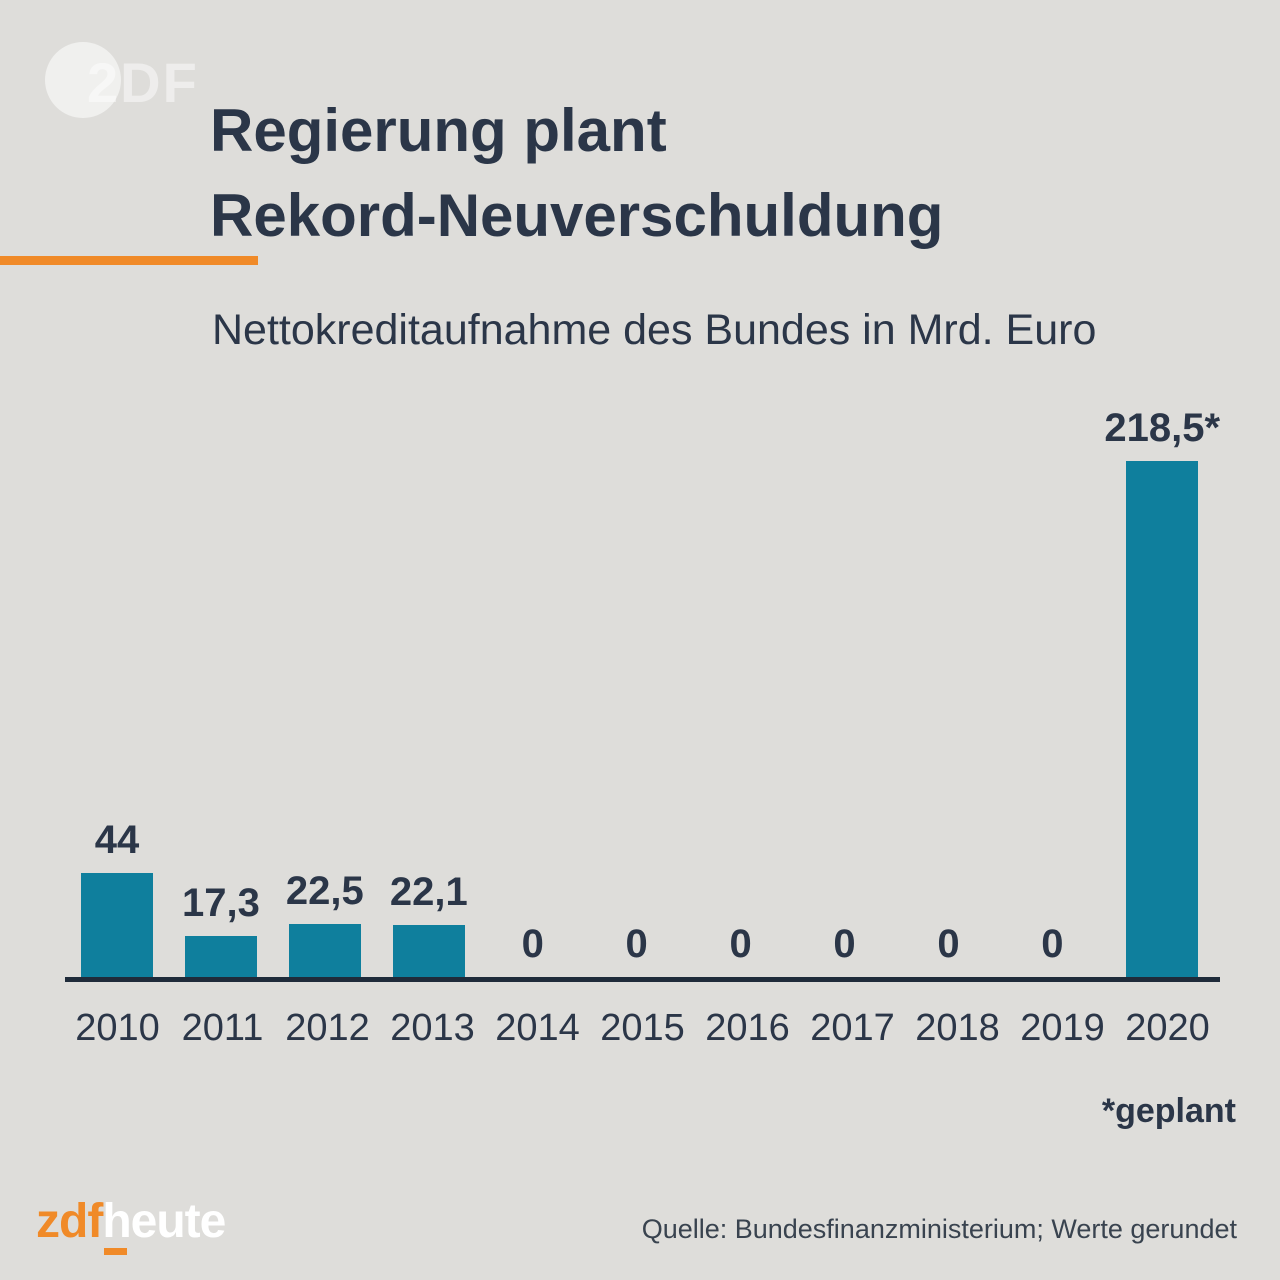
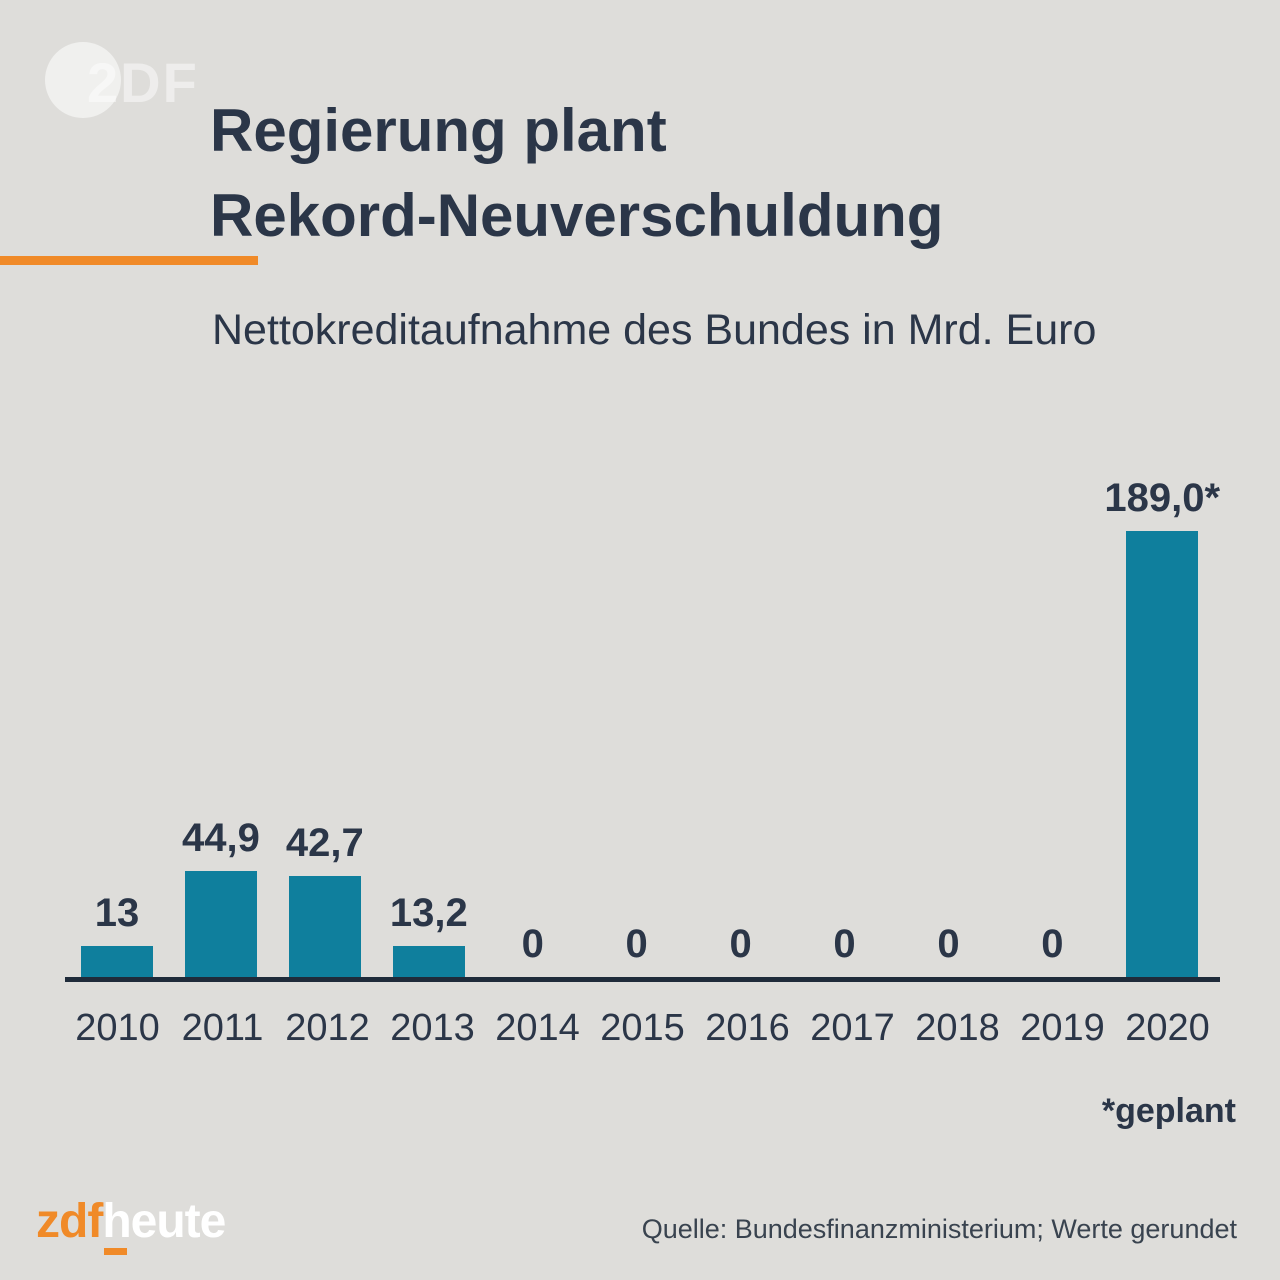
2010: 44 -> 13
2011: 17,3 -> 44,9
2012: 22,5 -> 42,7
2013: 22,1 -> 13,2
2020: 218,5 -> 189,0
